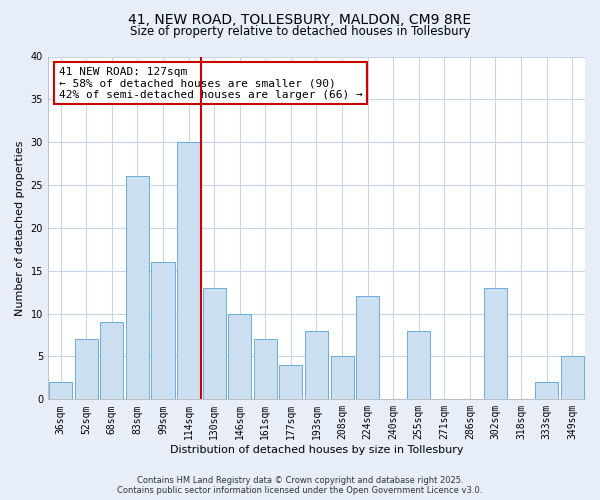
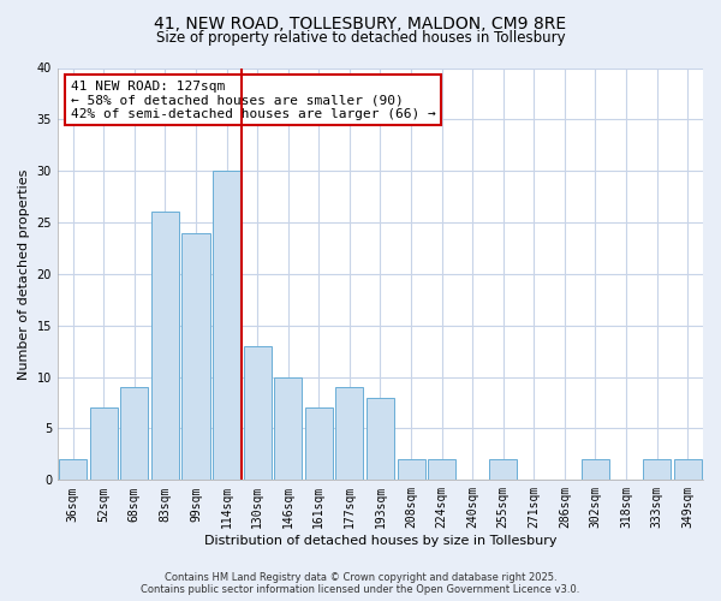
99sqm: 16 -> 24
177sqm: 4 -> 9
208sqm: 5 -> 2
224sqm: 12 -> 2
255sqm: 8 -> 2
302sqm: 13 -> 2
349sqm: 5 -> 2
